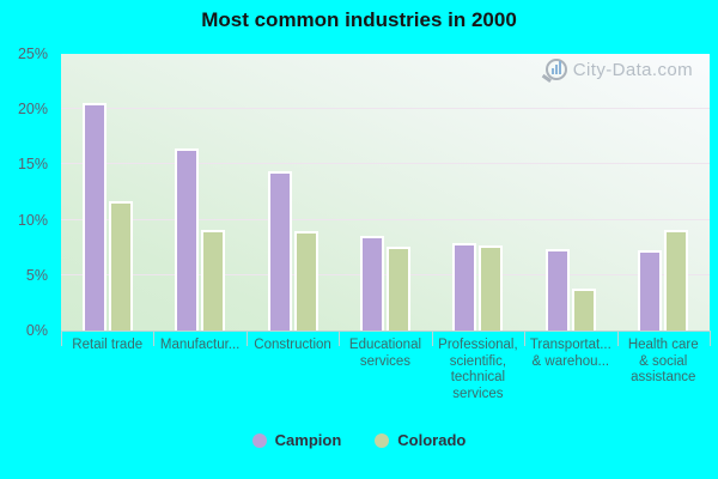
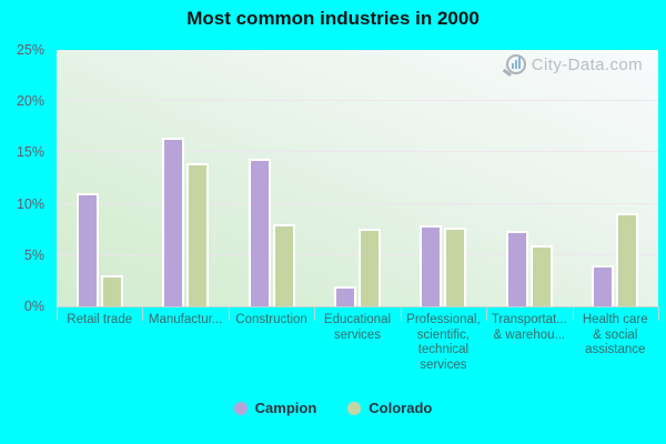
Campion/Retail trade: 21% -> 11%
Colorado/Retail trade: 12% -> 3%
Colorado/Manufactur...: 9% -> 14%
Colorado/Construction: 9% -> 8%
Campion/Educational services: 8% -> 2%
Colorado/Transportat... & warehou...: 4% -> 6%
Campion/Health care & social assistance: 7% -> 4%
